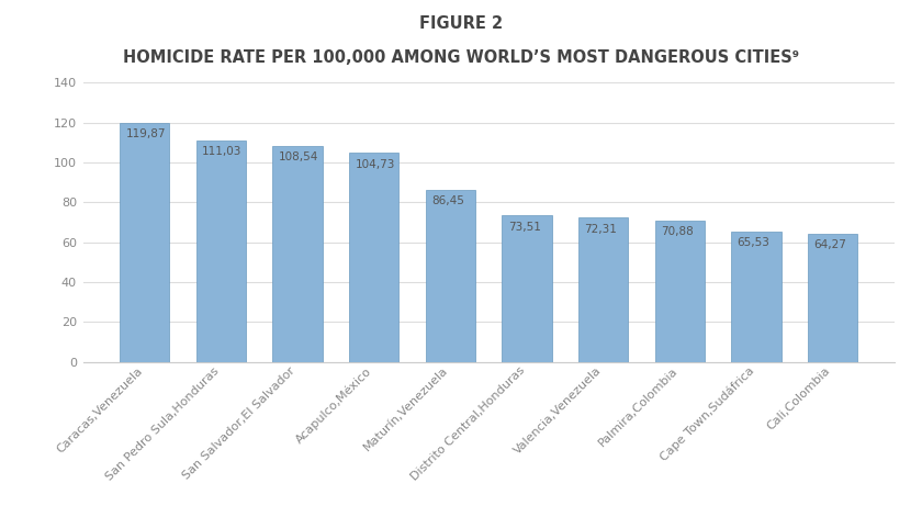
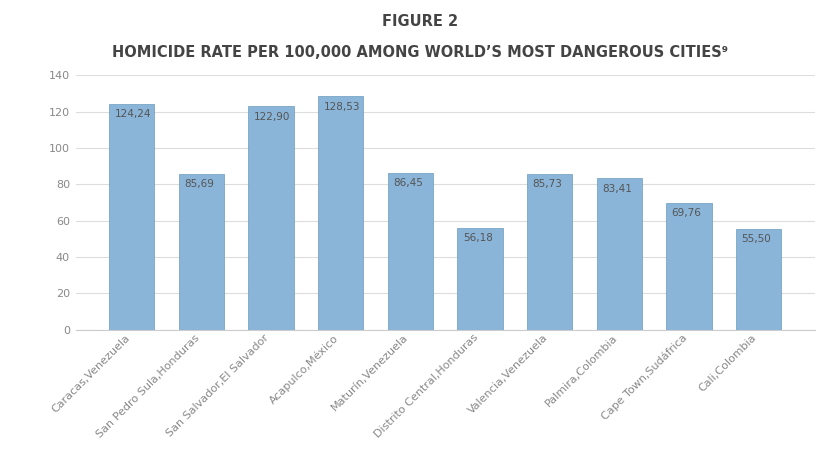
Caracas,Venezuela: 119,87 -> 124,24
San Pedro Sula,Honduras: 111,03 -> 85,69
San Salvador,El Salvador: 108,54 -> 122,90
Acapulco,México: 104,73 -> 128,53
Distrito Central,Honduras: 73,51 -> 56,18
Valencia,Venezuela: 72,31 -> 85,73
Palmira,Colombia: 70,88 -> 83,41
Cape Town,Sudáfrica: 65,53 -> 69,76
Cali,Colombia: 64,27 -> 55,50
